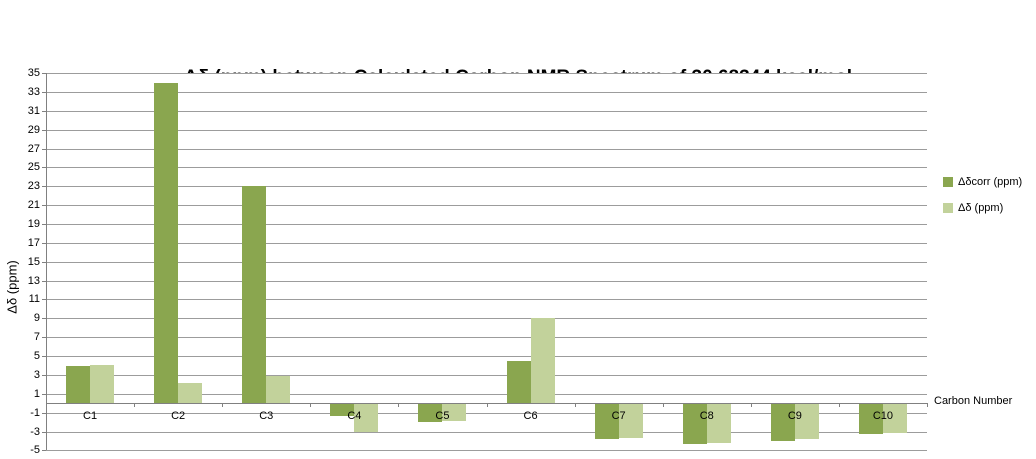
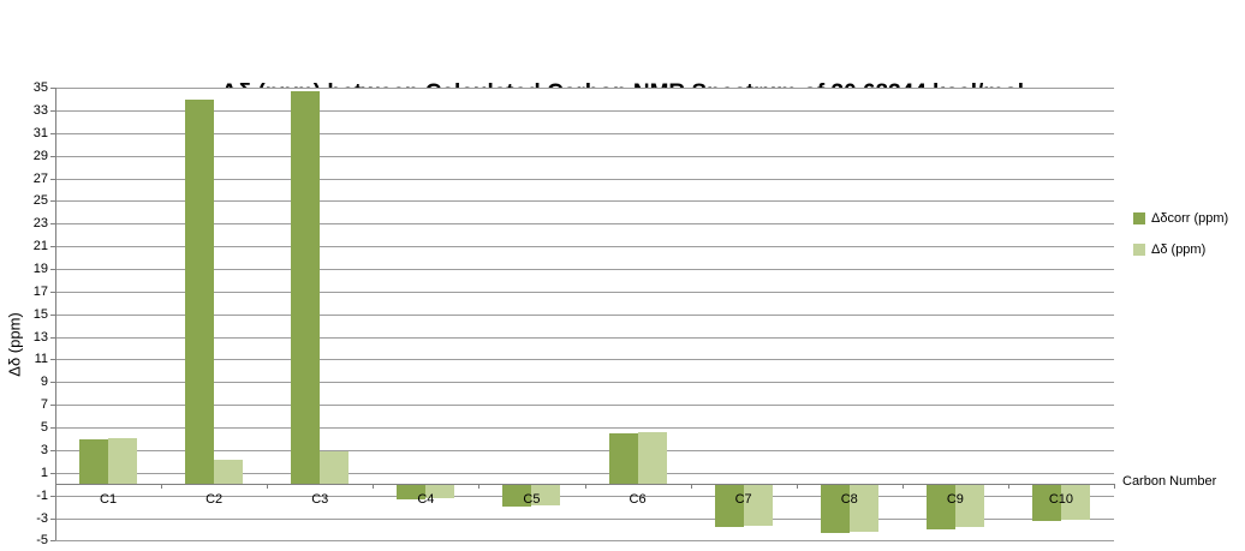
Δδcorr (ppm)/C3: 23 -> 35
Δδ (ppm)/C4: -3 -> -1
Δδ (ppm)/C6: 9 -> 5
